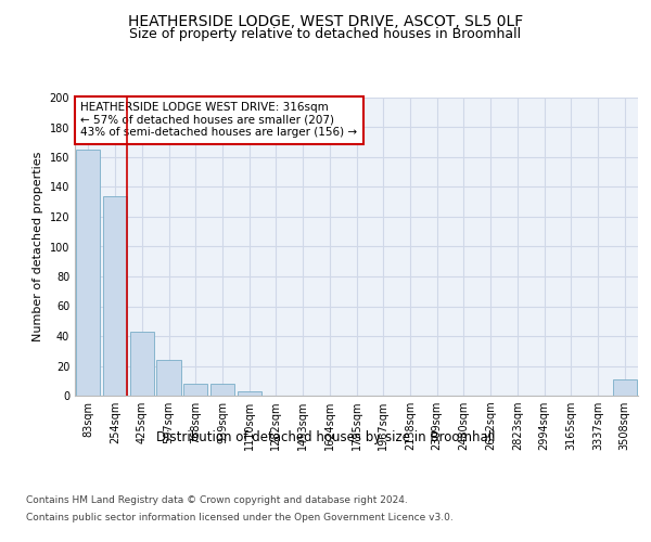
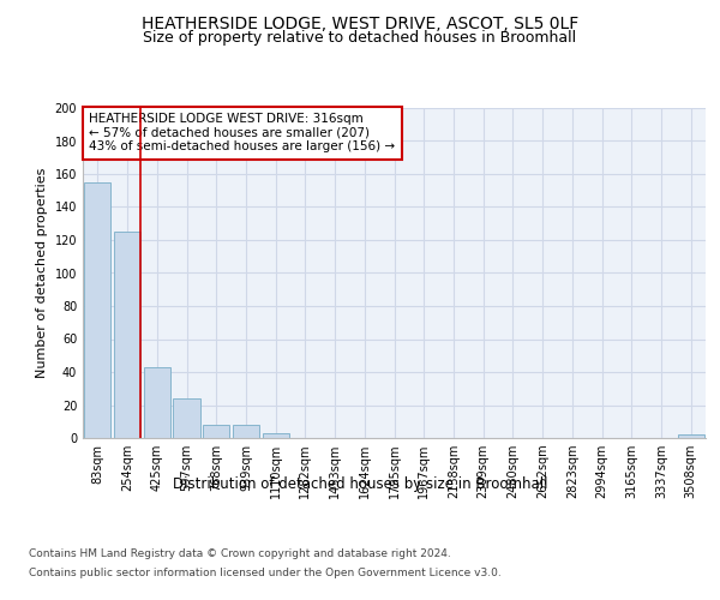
83sqm: 165 -> 155
254sqm: 134 -> 125
3508sqm: 11 -> 2
